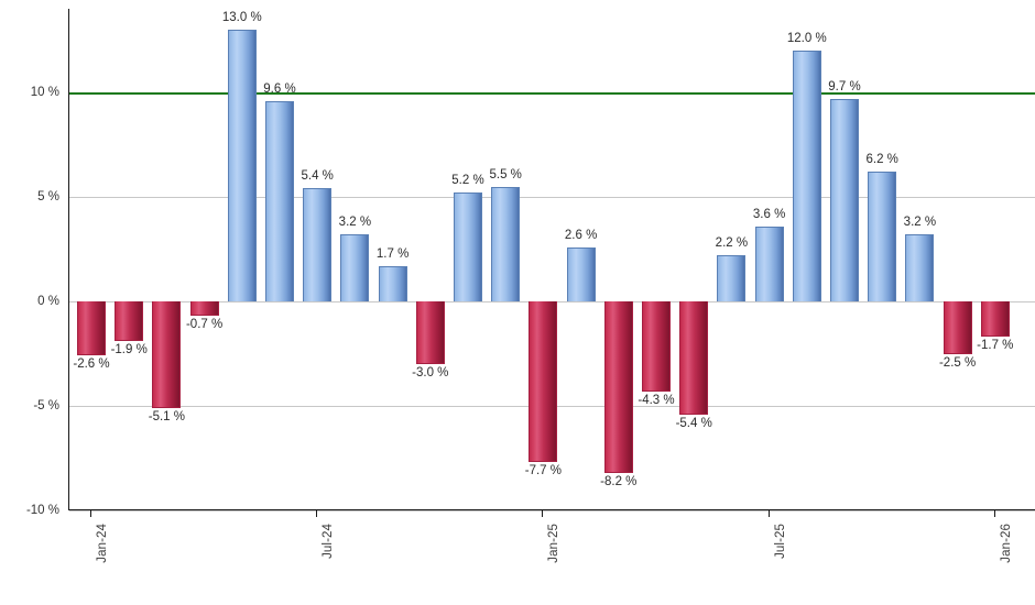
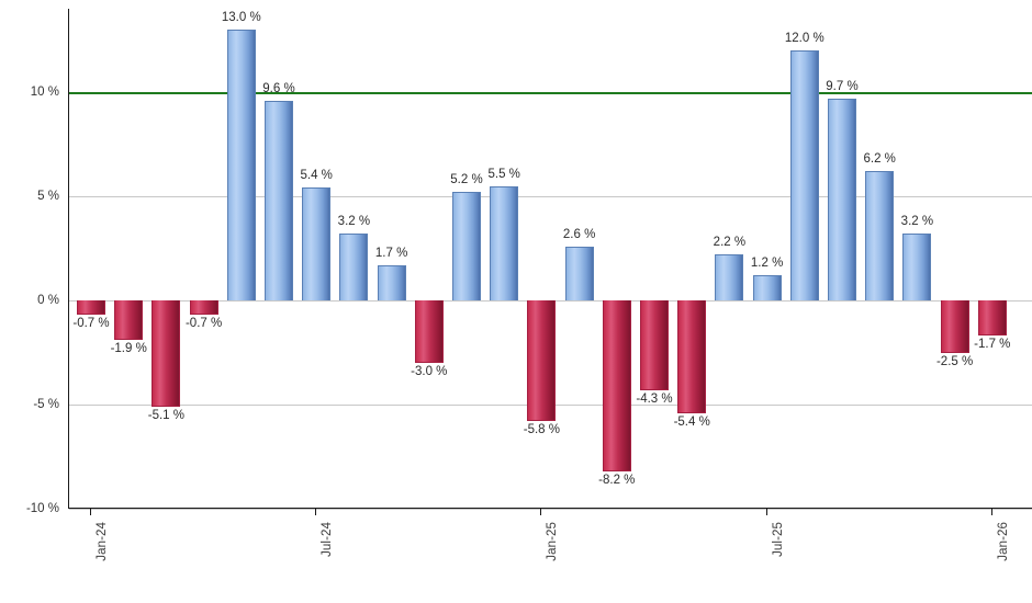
Jan-24: -2.6 -> -0.7
Jan-25: -7.7 -> -5.8
Jul-25: 3.6 -> 1.2
